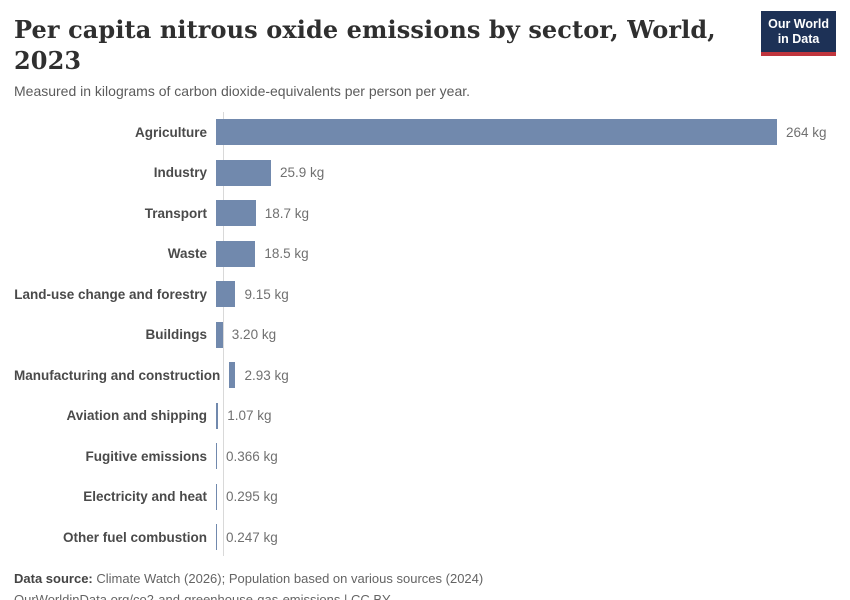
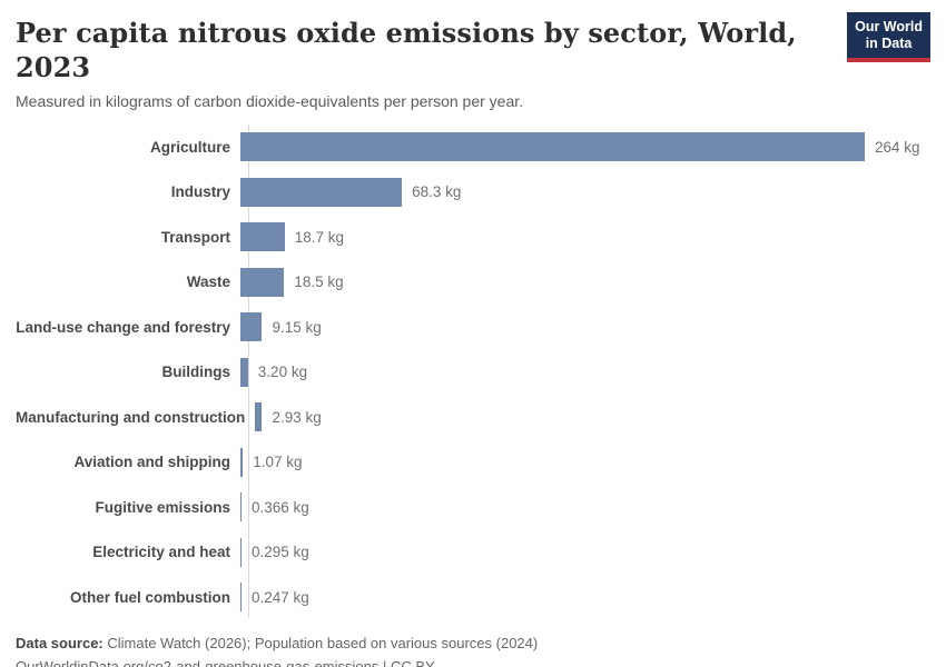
Industry: 25.9 -> 68.3
